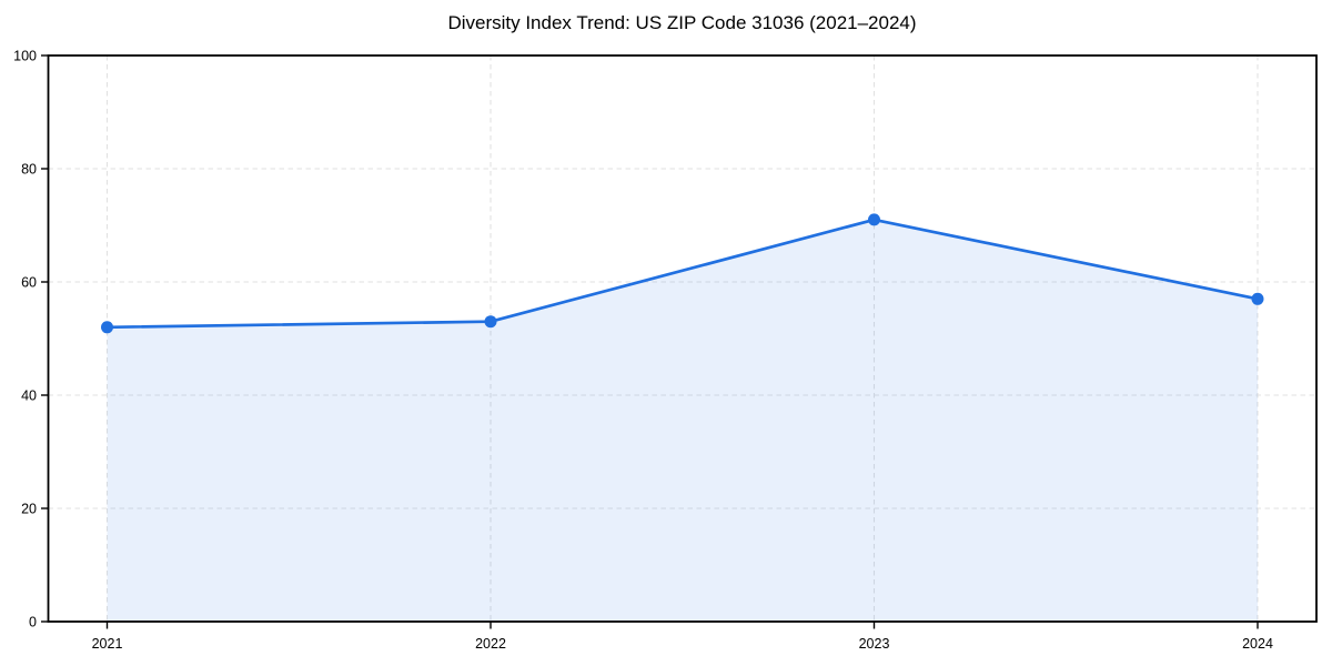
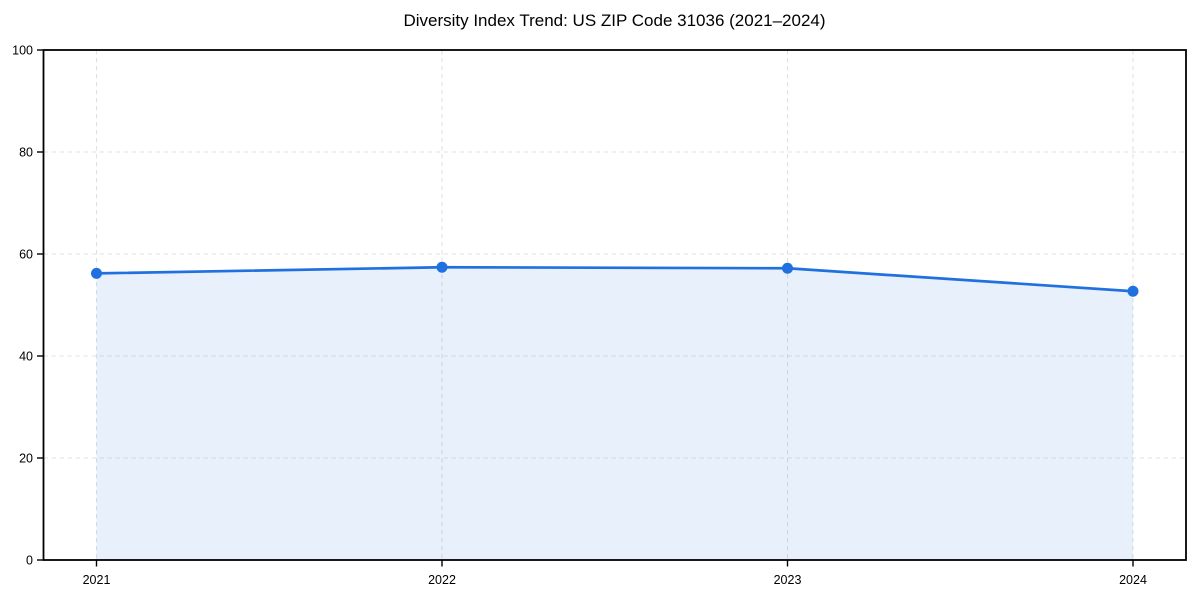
2021: 52 -> 56
2022: 53 -> 57
2023: 71 -> 57
2024: 57 -> 53
